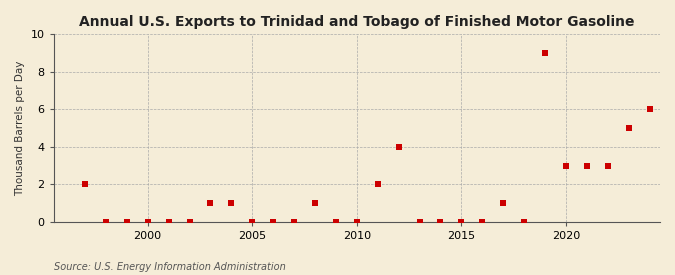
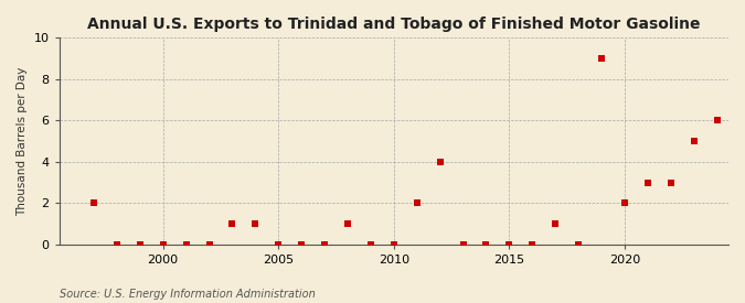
2020: 3 -> 2
